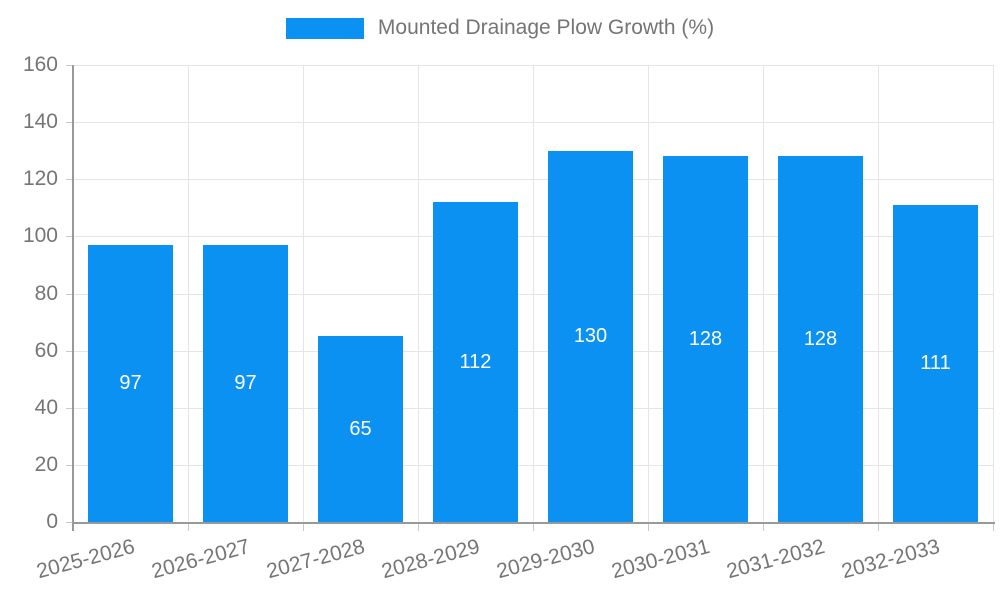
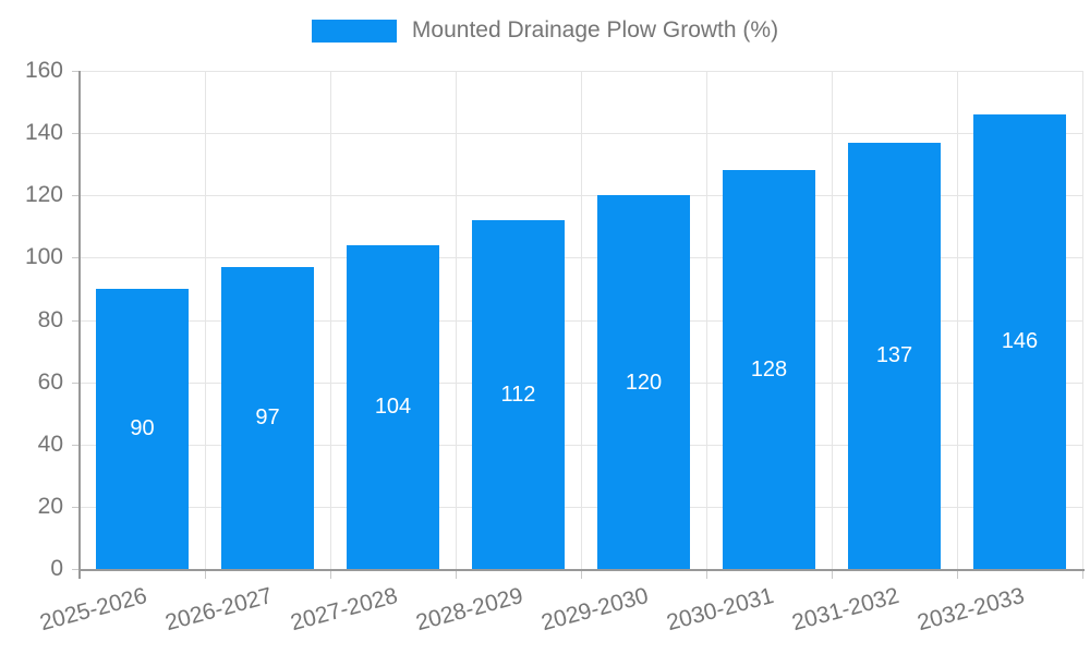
2025-2026: 97 -> 90
2027-2028: 65 -> 104
2029-2030: 130 -> 120
2031-2032: 128 -> 137
2032-2033: 111 -> 146
